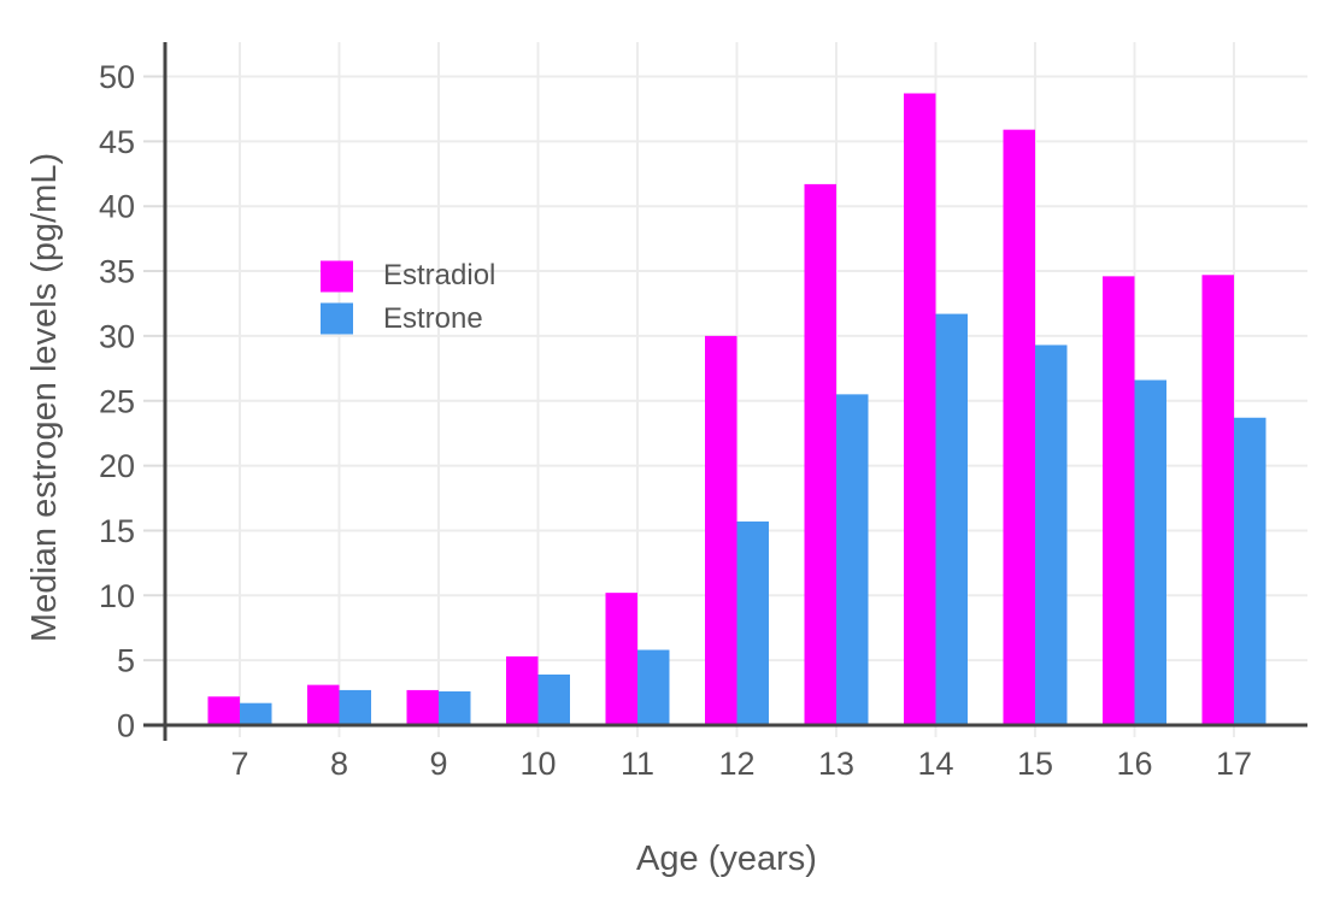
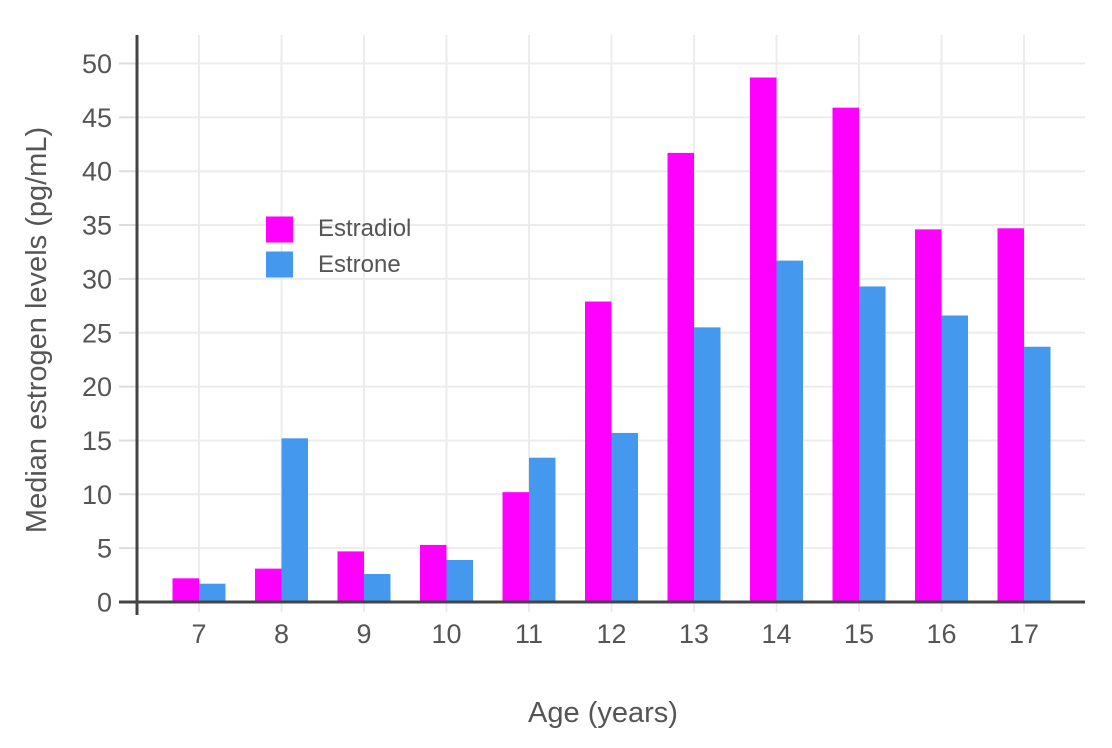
Estrone/8: 2.7 -> 15.2
Estradiol/9: 2.7 -> 4.7
Estrone/11: 5.8 -> 13.4
Estradiol/12: 30.0 -> 27.9
